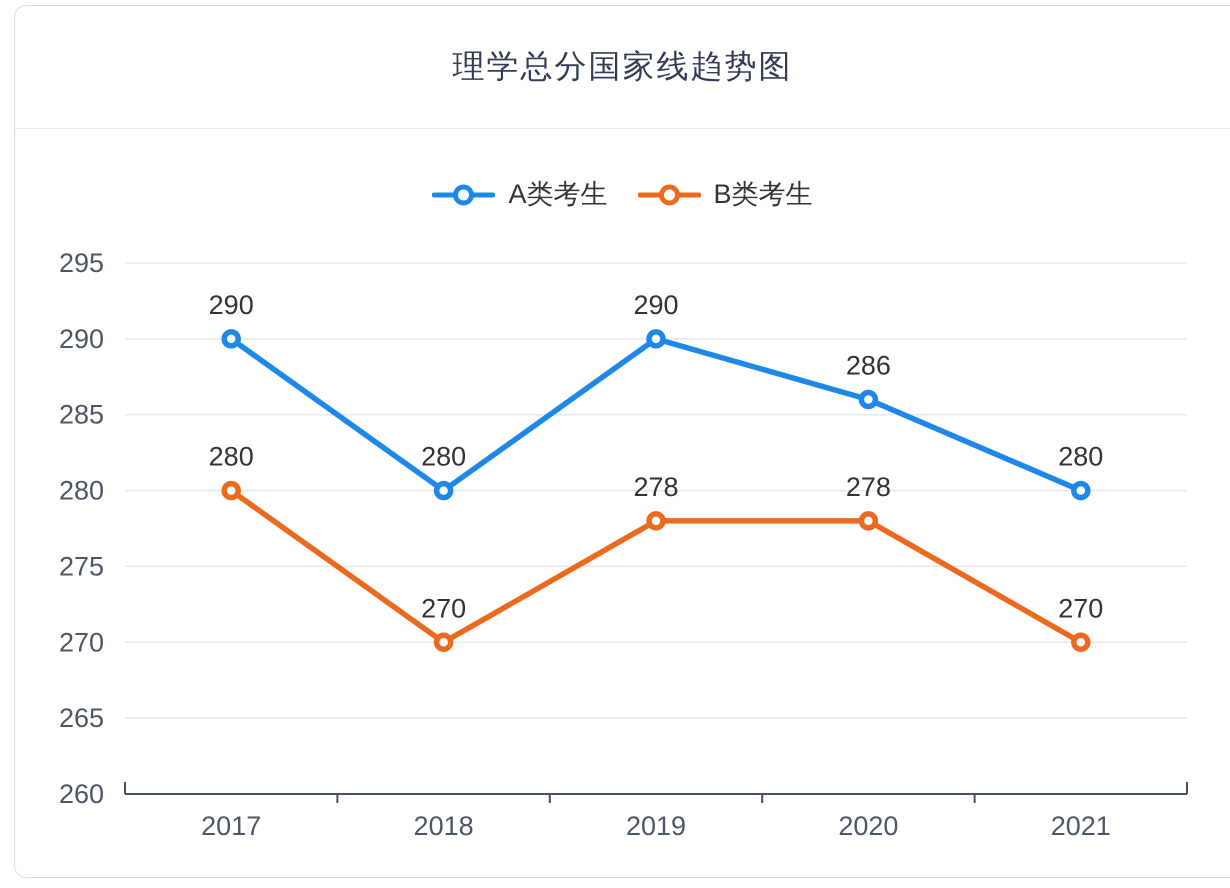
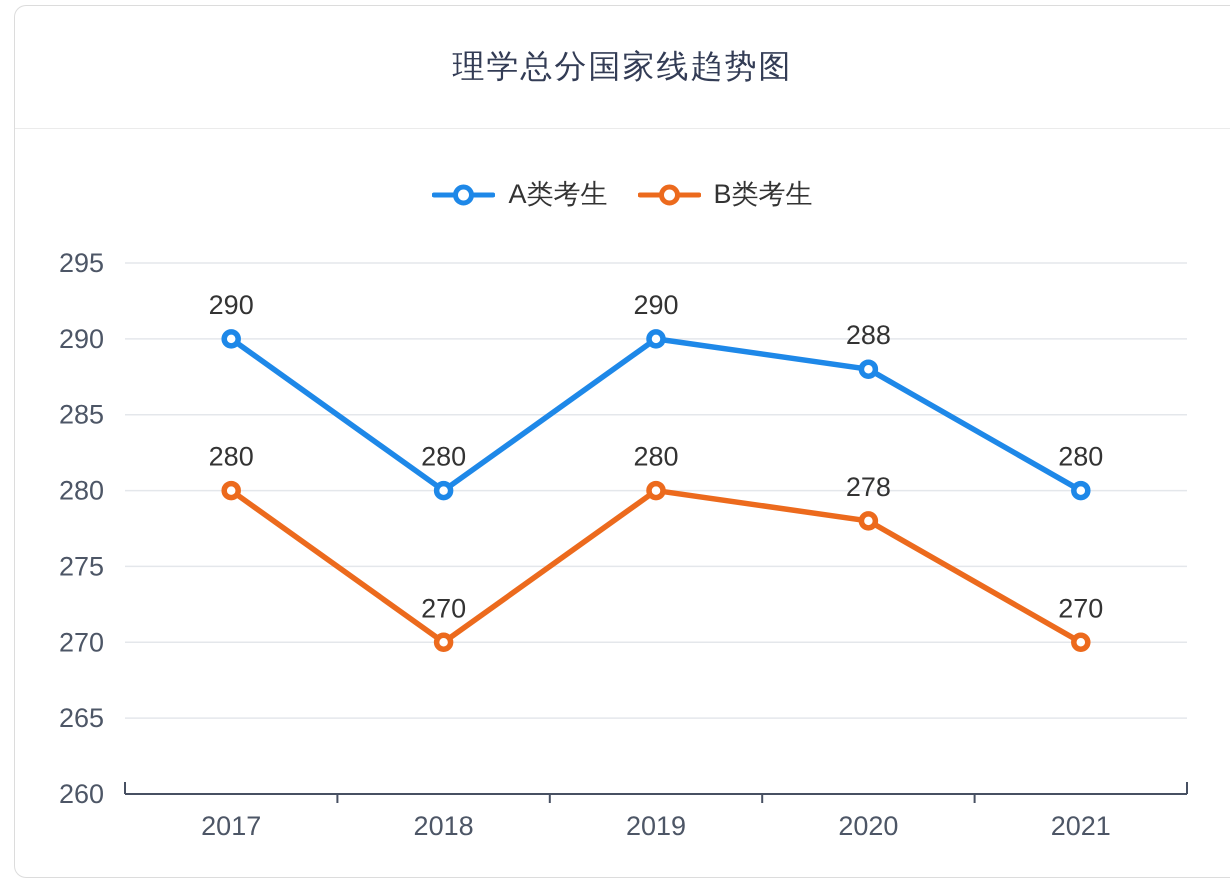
B类考生/2019: 278 -> 280
A类考生/2020: 286 -> 288
